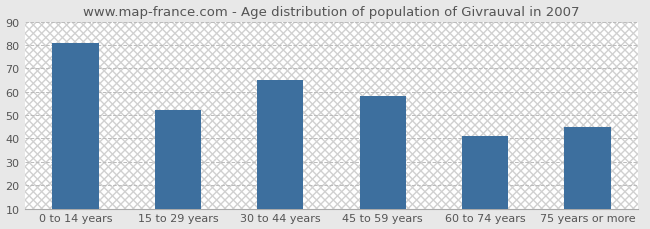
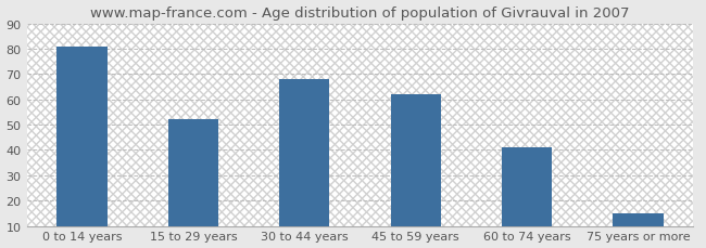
30 to 44 years: 65 -> 68
45 to 59 years: 58 -> 62
75 years or more: 45 -> 15
